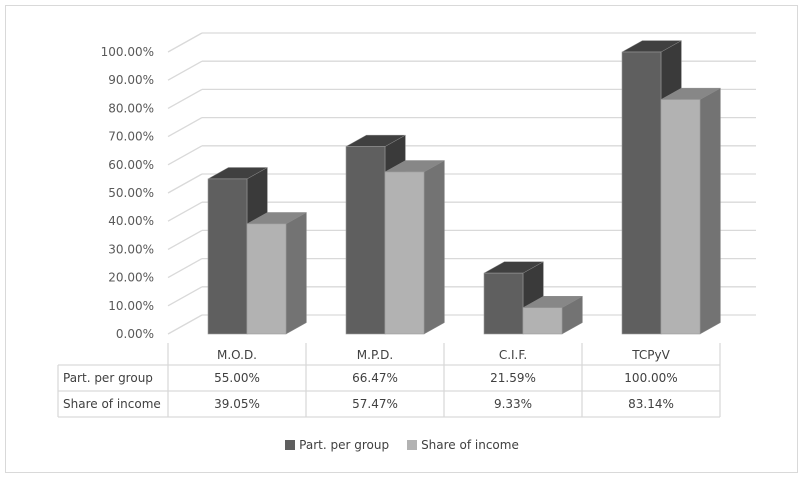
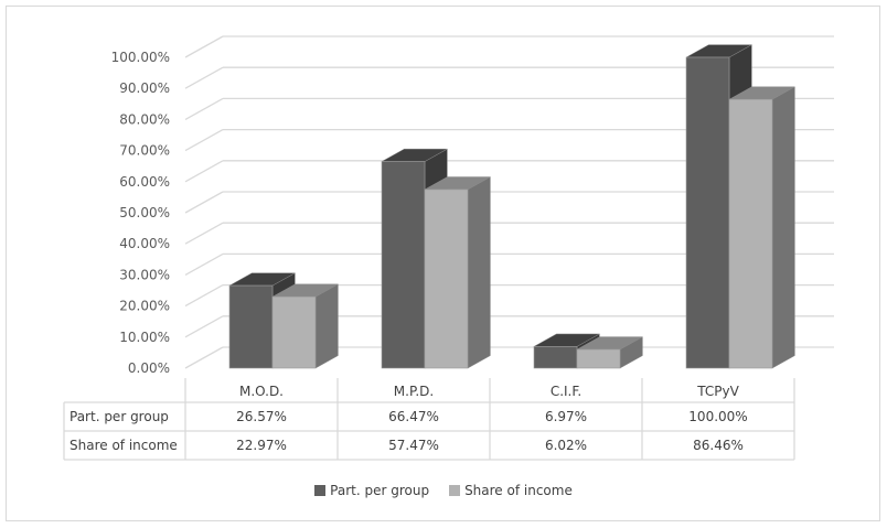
Part. per group/M.O.D.: 55.00% -> 26.57%
Share of income/M.O.D.: 39.05% -> 22.97%
Part. per group/C.I.F.: 21.59% -> 6.97%
Share of income/C.I.F.: 9.33% -> 6.02%
Share of income/TCPyV: 83.14% -> 86.46%
